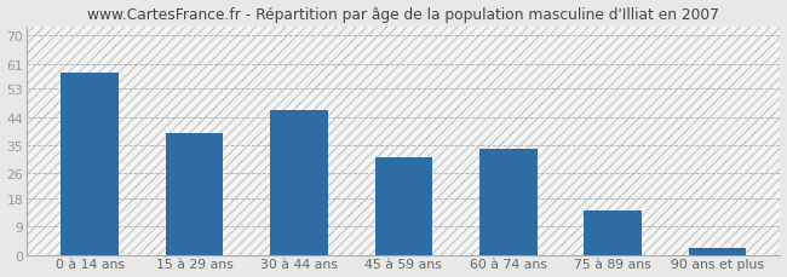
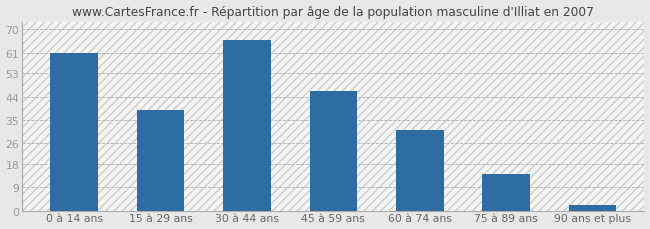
0 à 14 ans: 58 -> 61
30 à 44 ans: 46 -> 66
45 à 59 ans: 31 -> 46
60 à 74 ans: 34 -> 31
